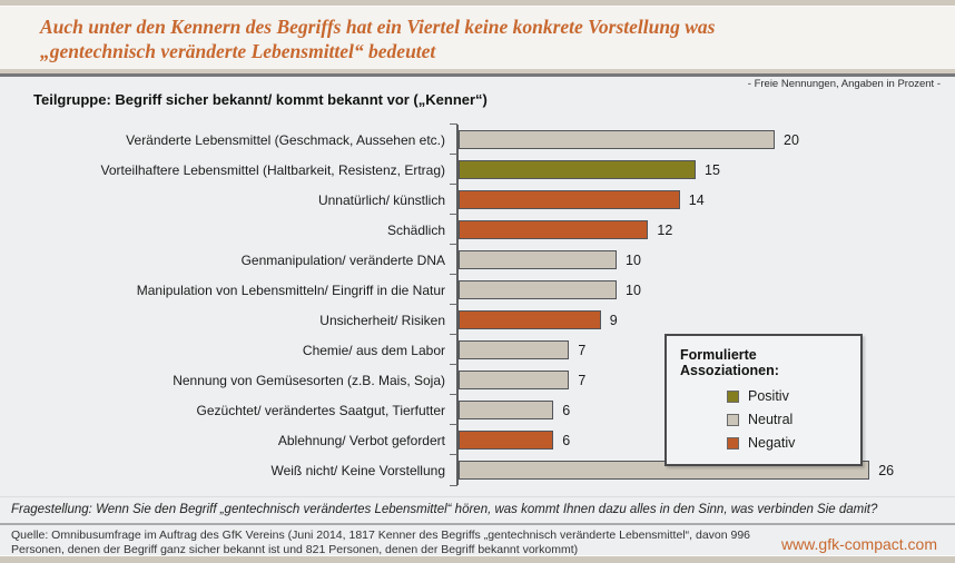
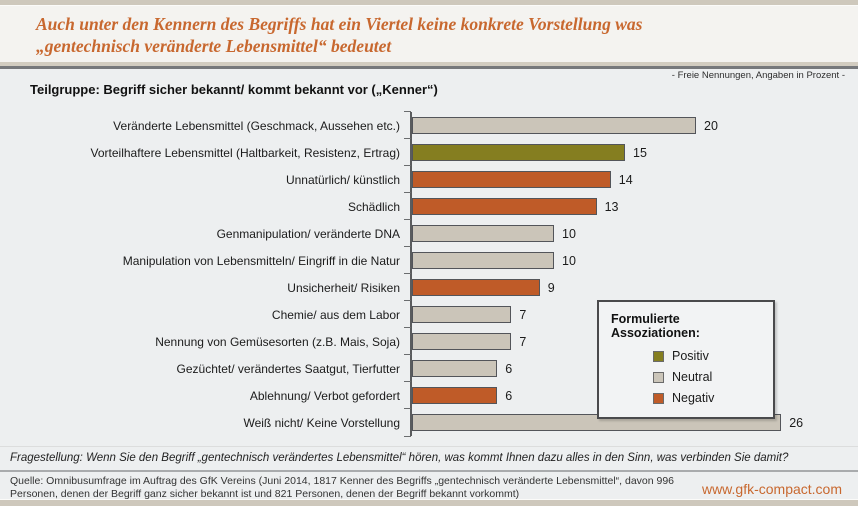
Schädlich: 12 -> 13
